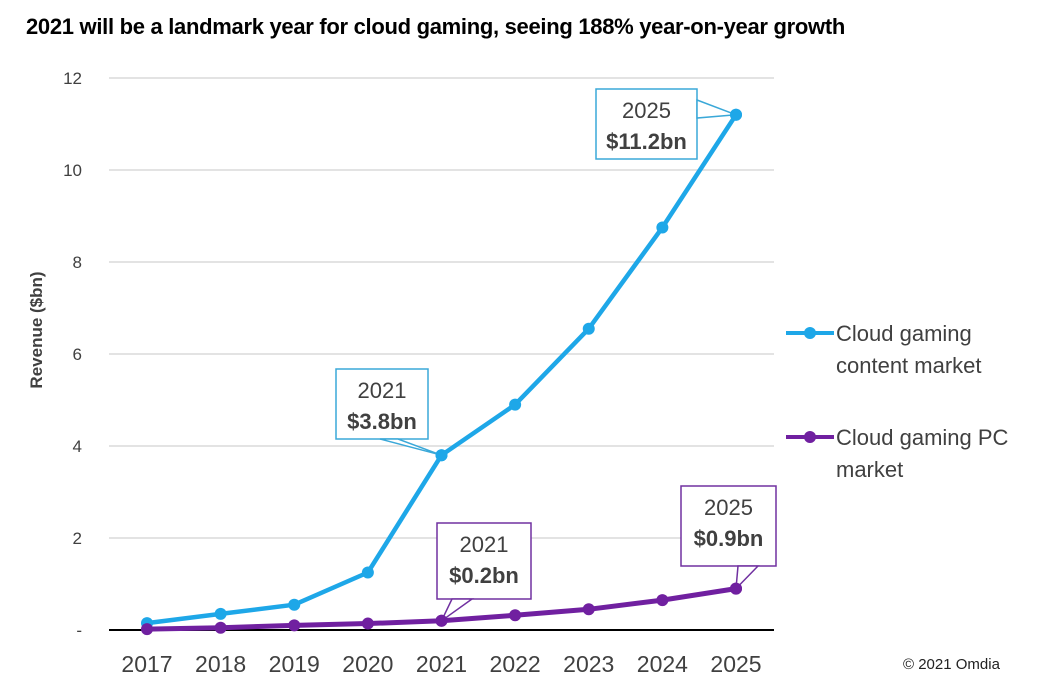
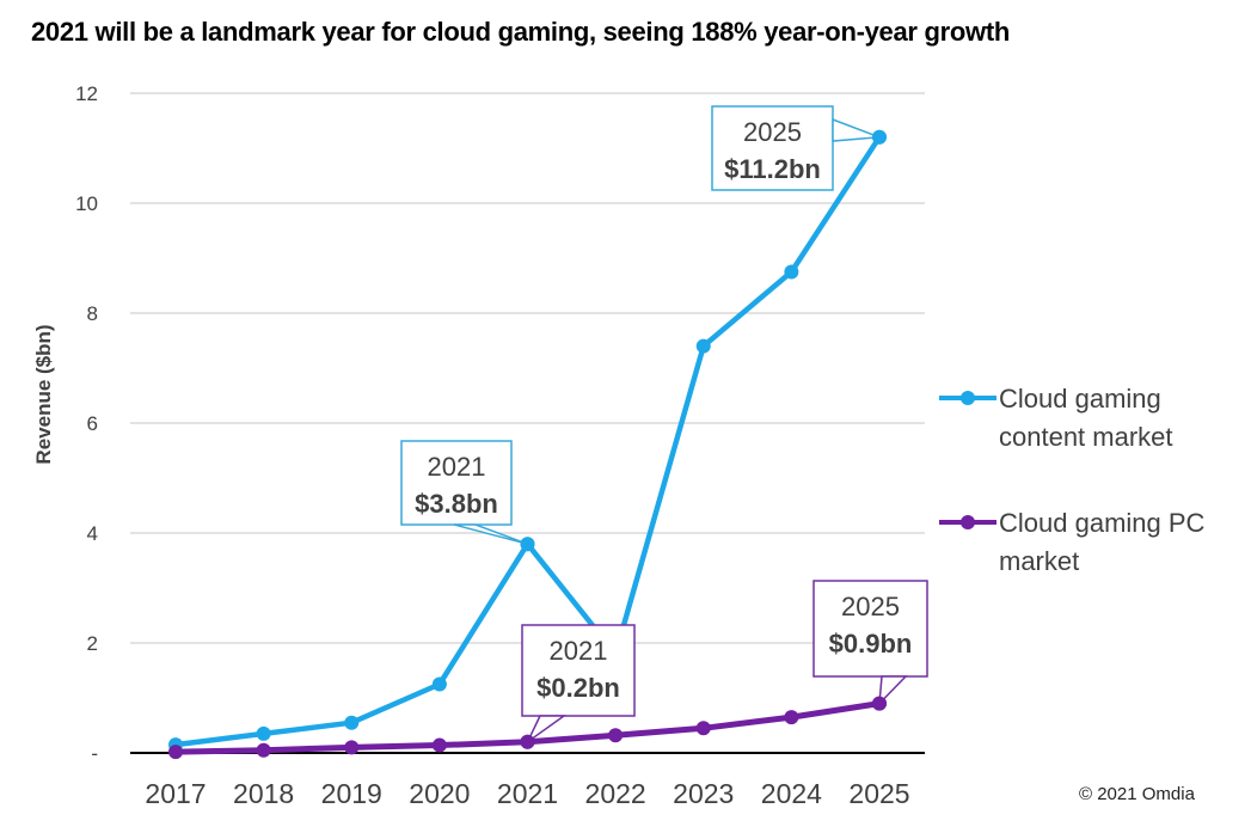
Cloud gaming content market/2022: 4.9 -> 1.8
Cloud gaming content market/2023: 6.5 -> 7.4
